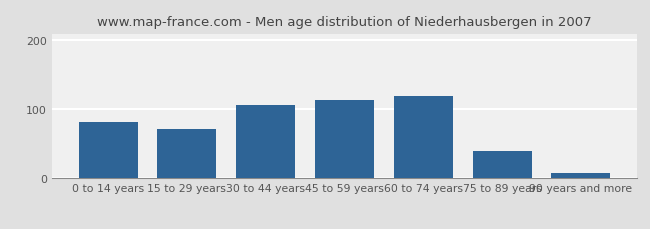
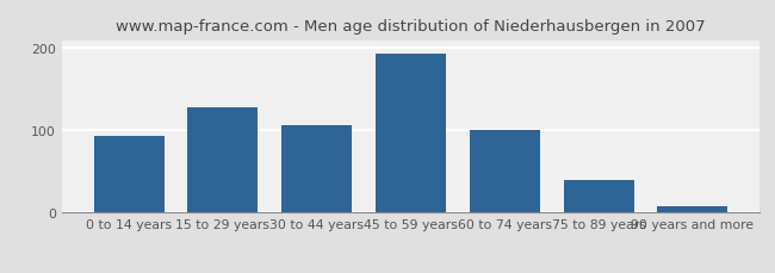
0 to 14 years: 82 -> 93
15 to 29 years: 72 -> 128
45 to 59 years: 114 -> 194
60 to 74 years: 120 -> 101
